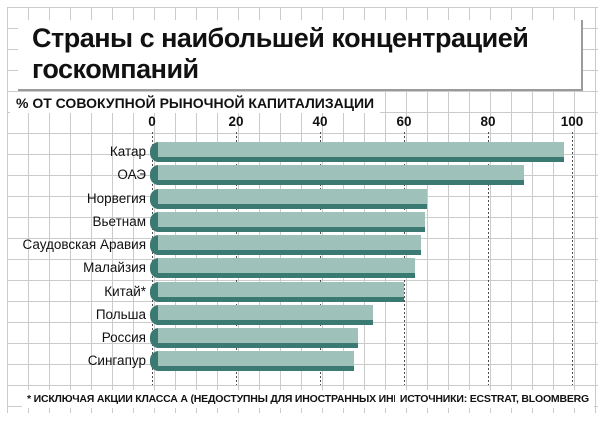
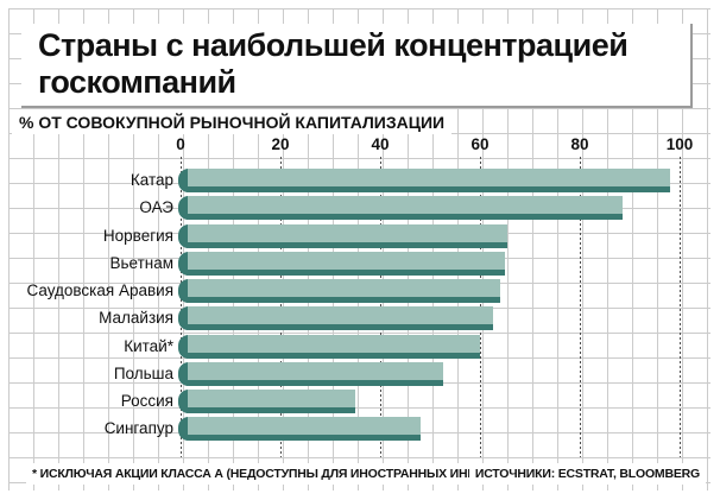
Россия: 49 -> 35
